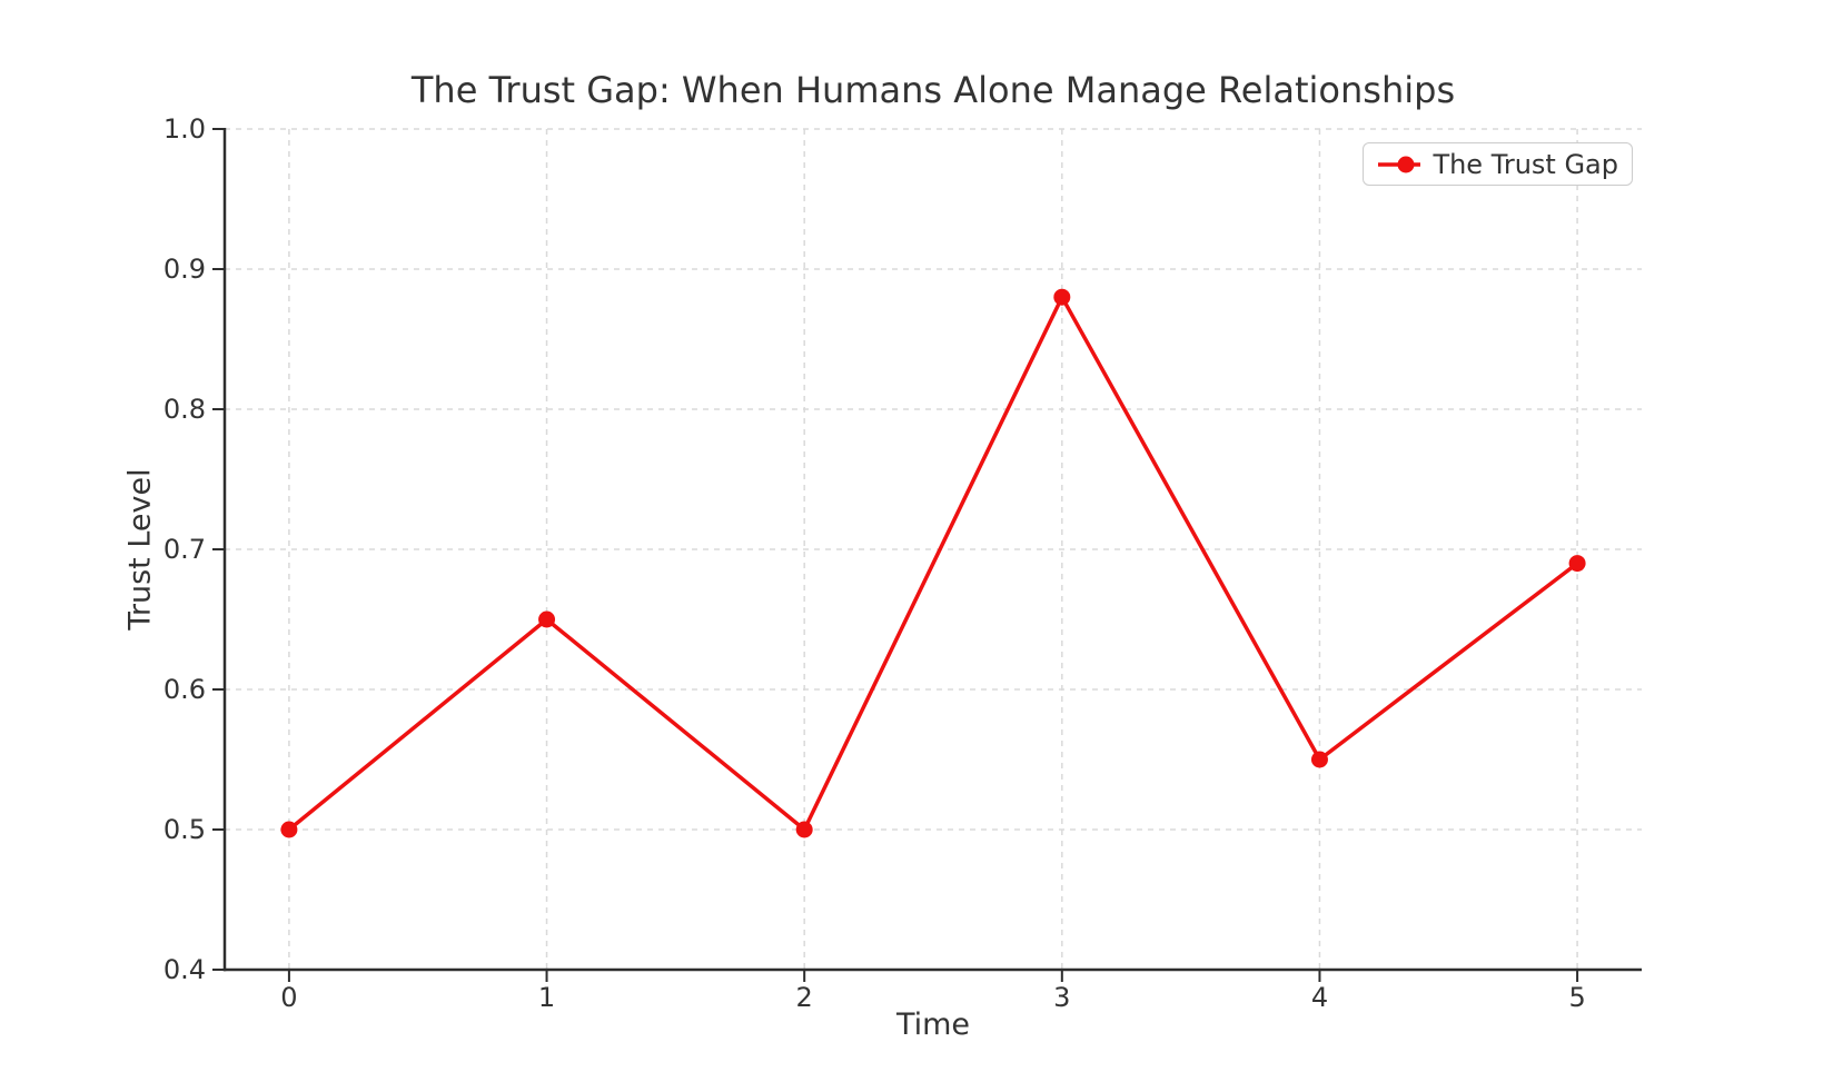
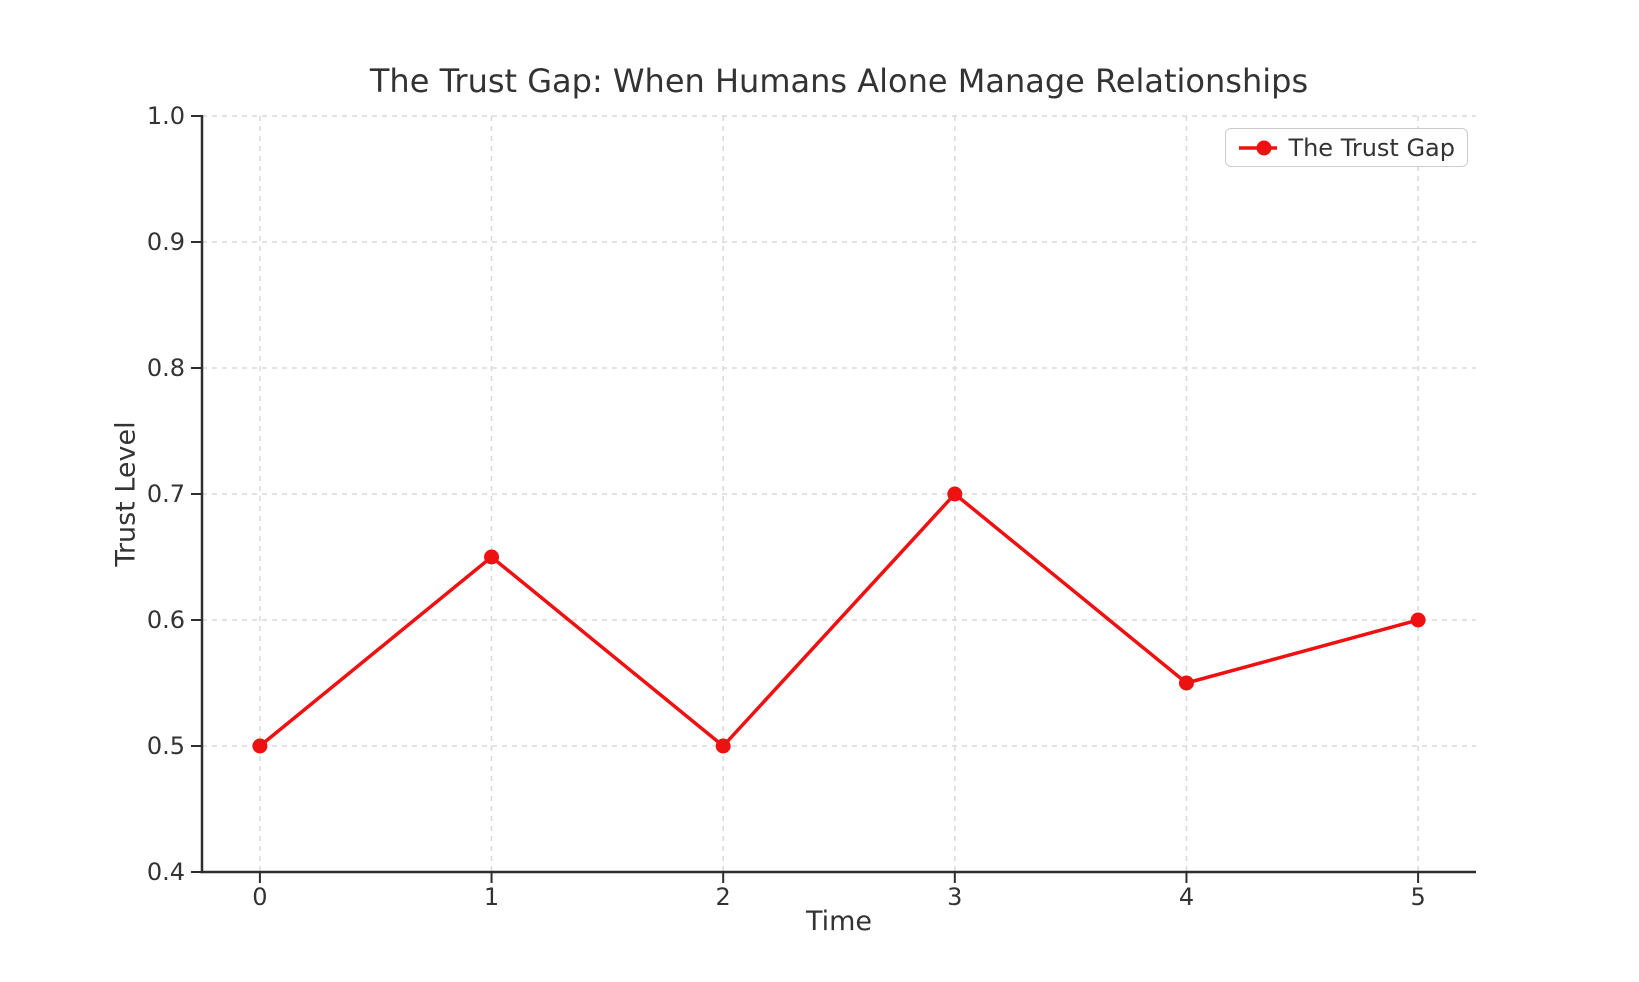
3: 0.88 -> 0.70
5: 0.69 -> 0.60
